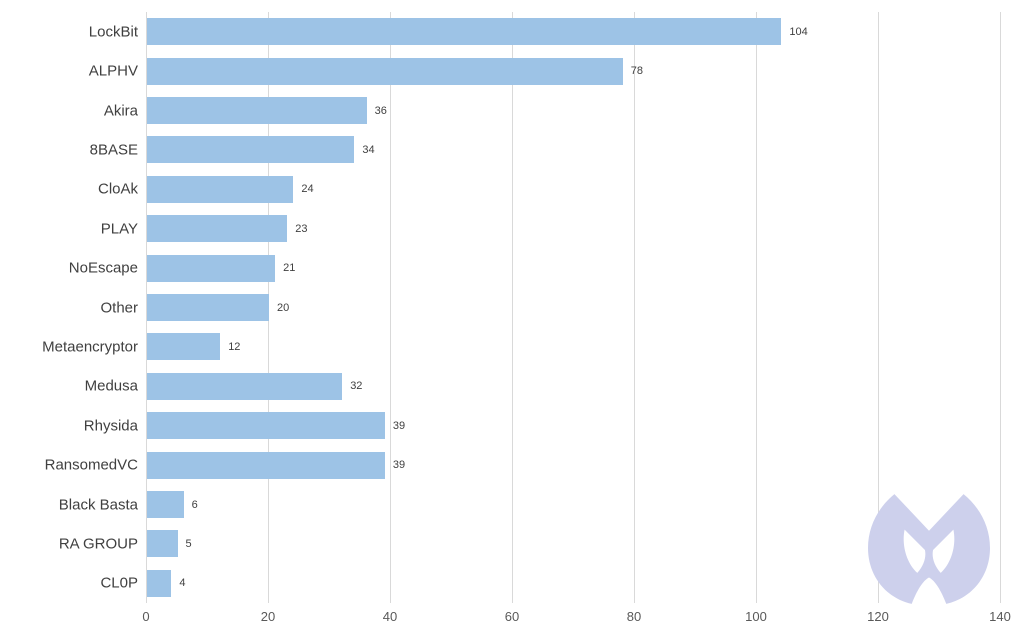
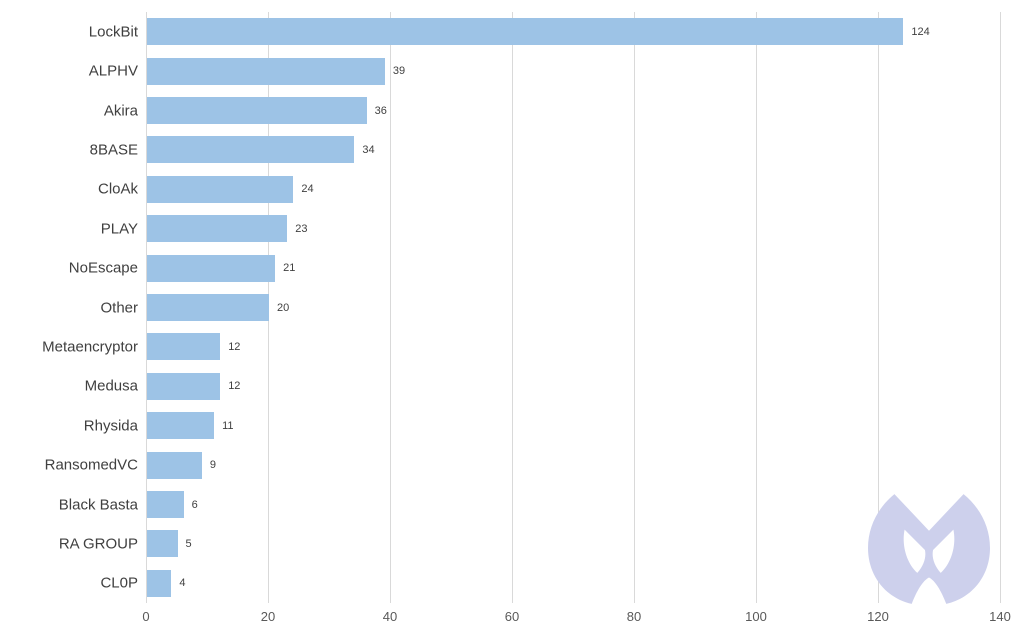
LockBit: 104 -> 124
ALPHV: 78 -> 39
Medusa: 32 -> 12
Rhysida: 39 -> 11
RansomedVC: 39 -> 9
